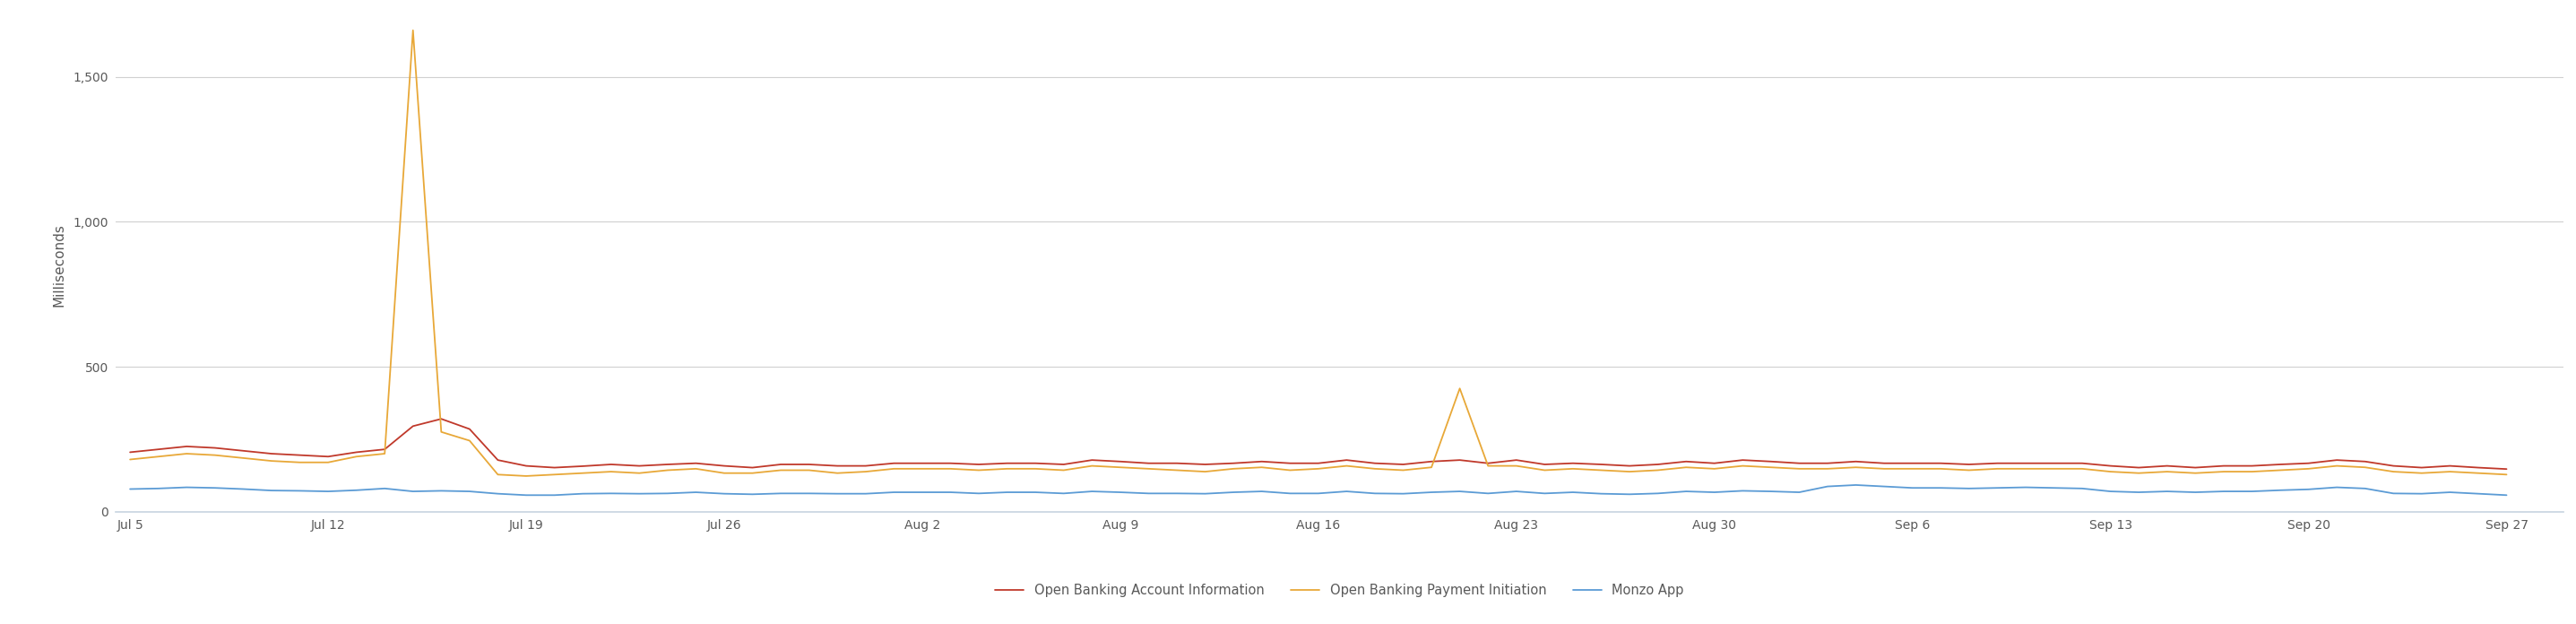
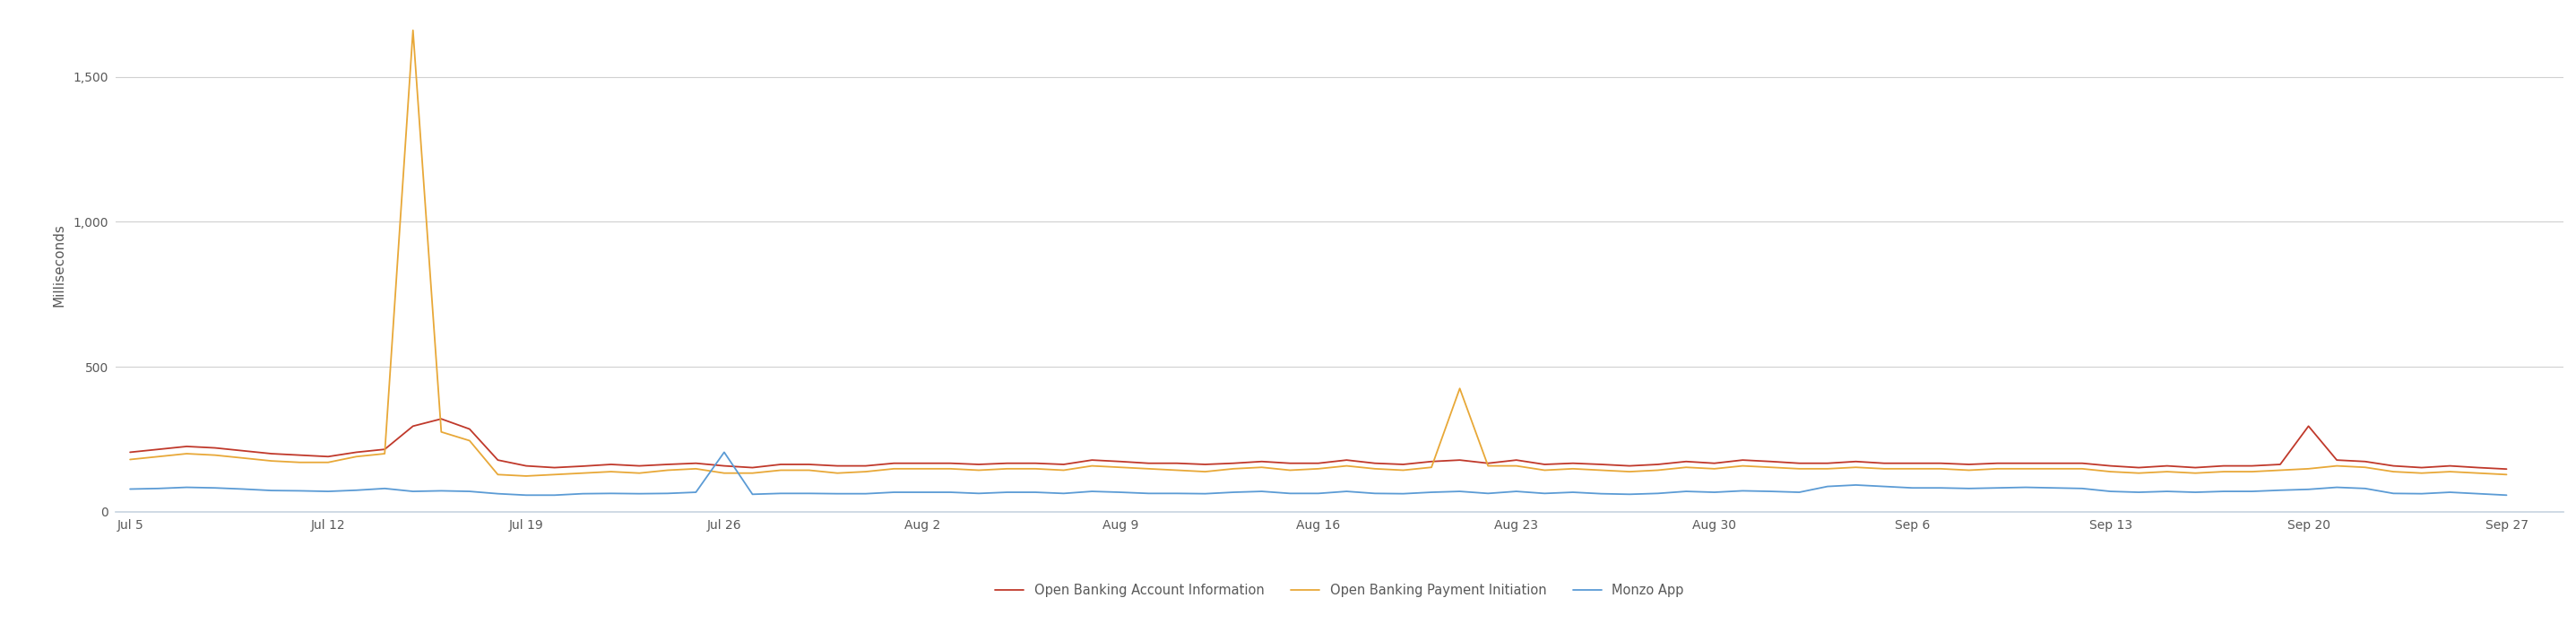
Monzo App/Jul 26: 62 -> 205
Open Banking Account Information/Sep 20: 167 -> 295
